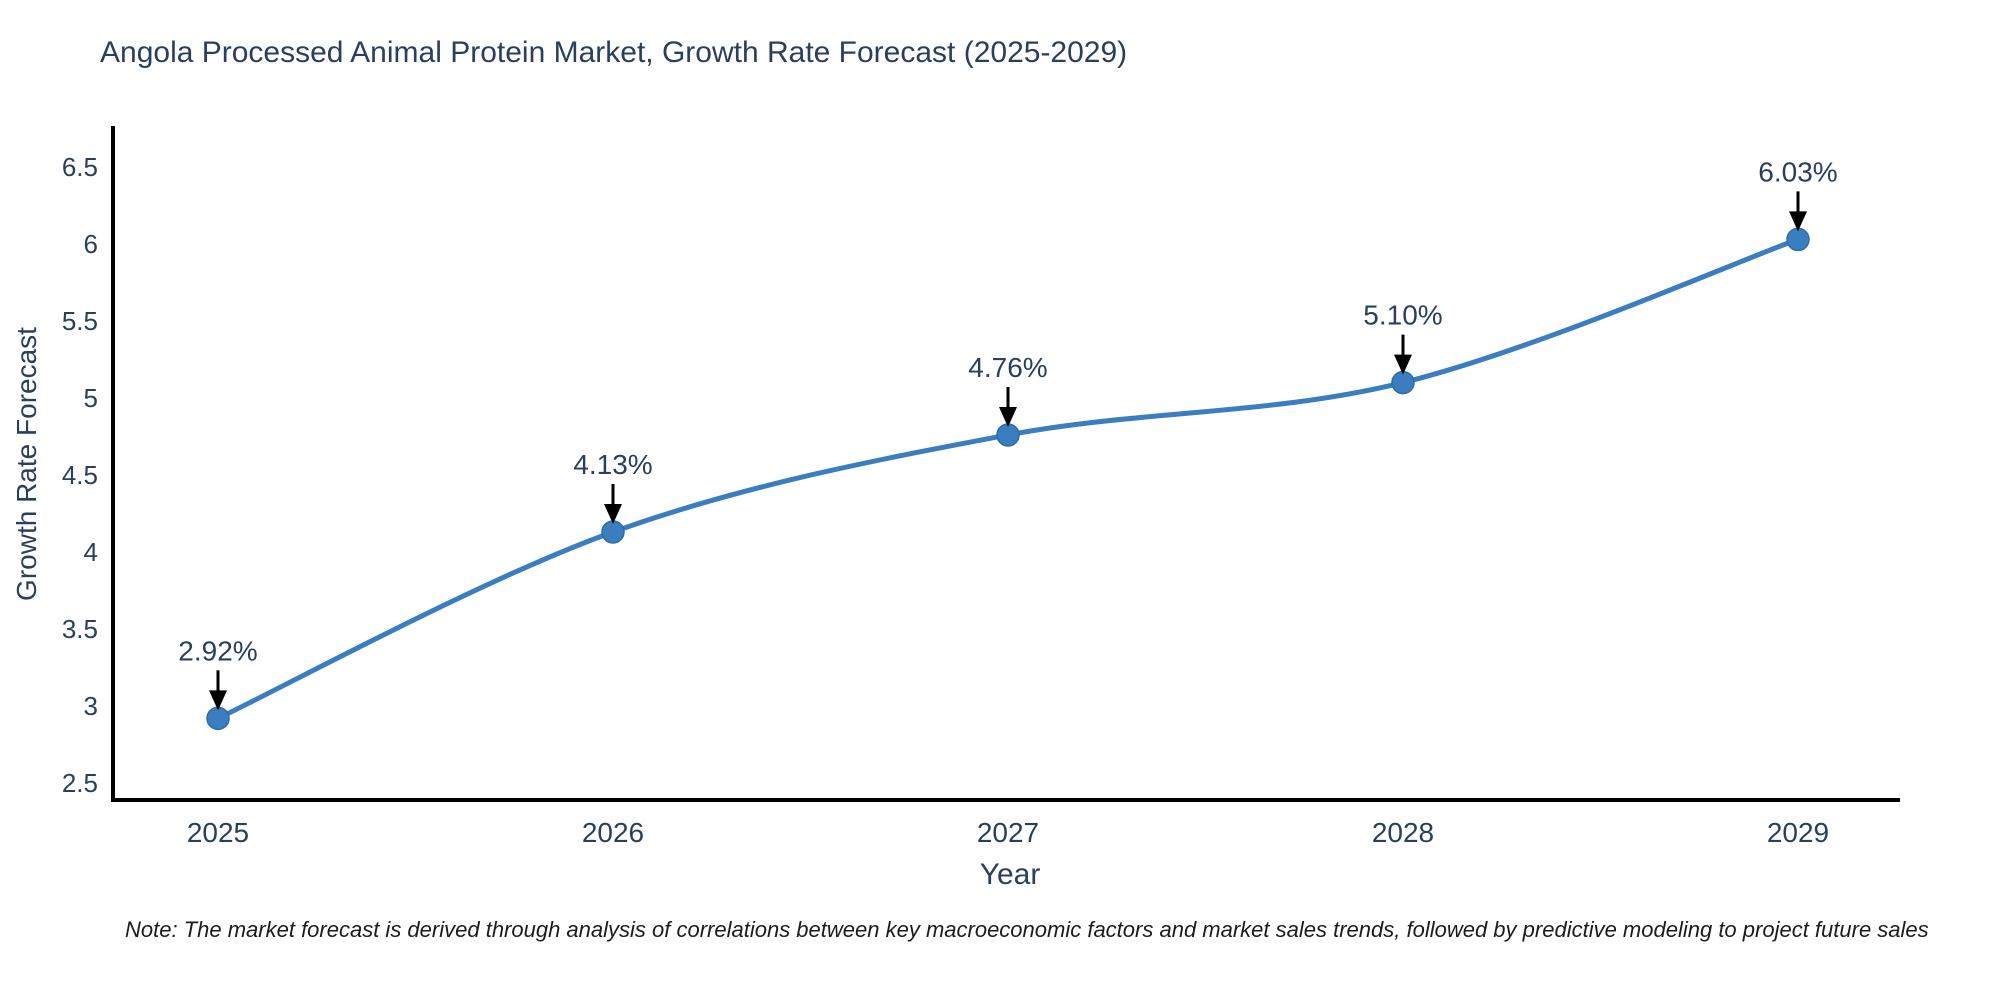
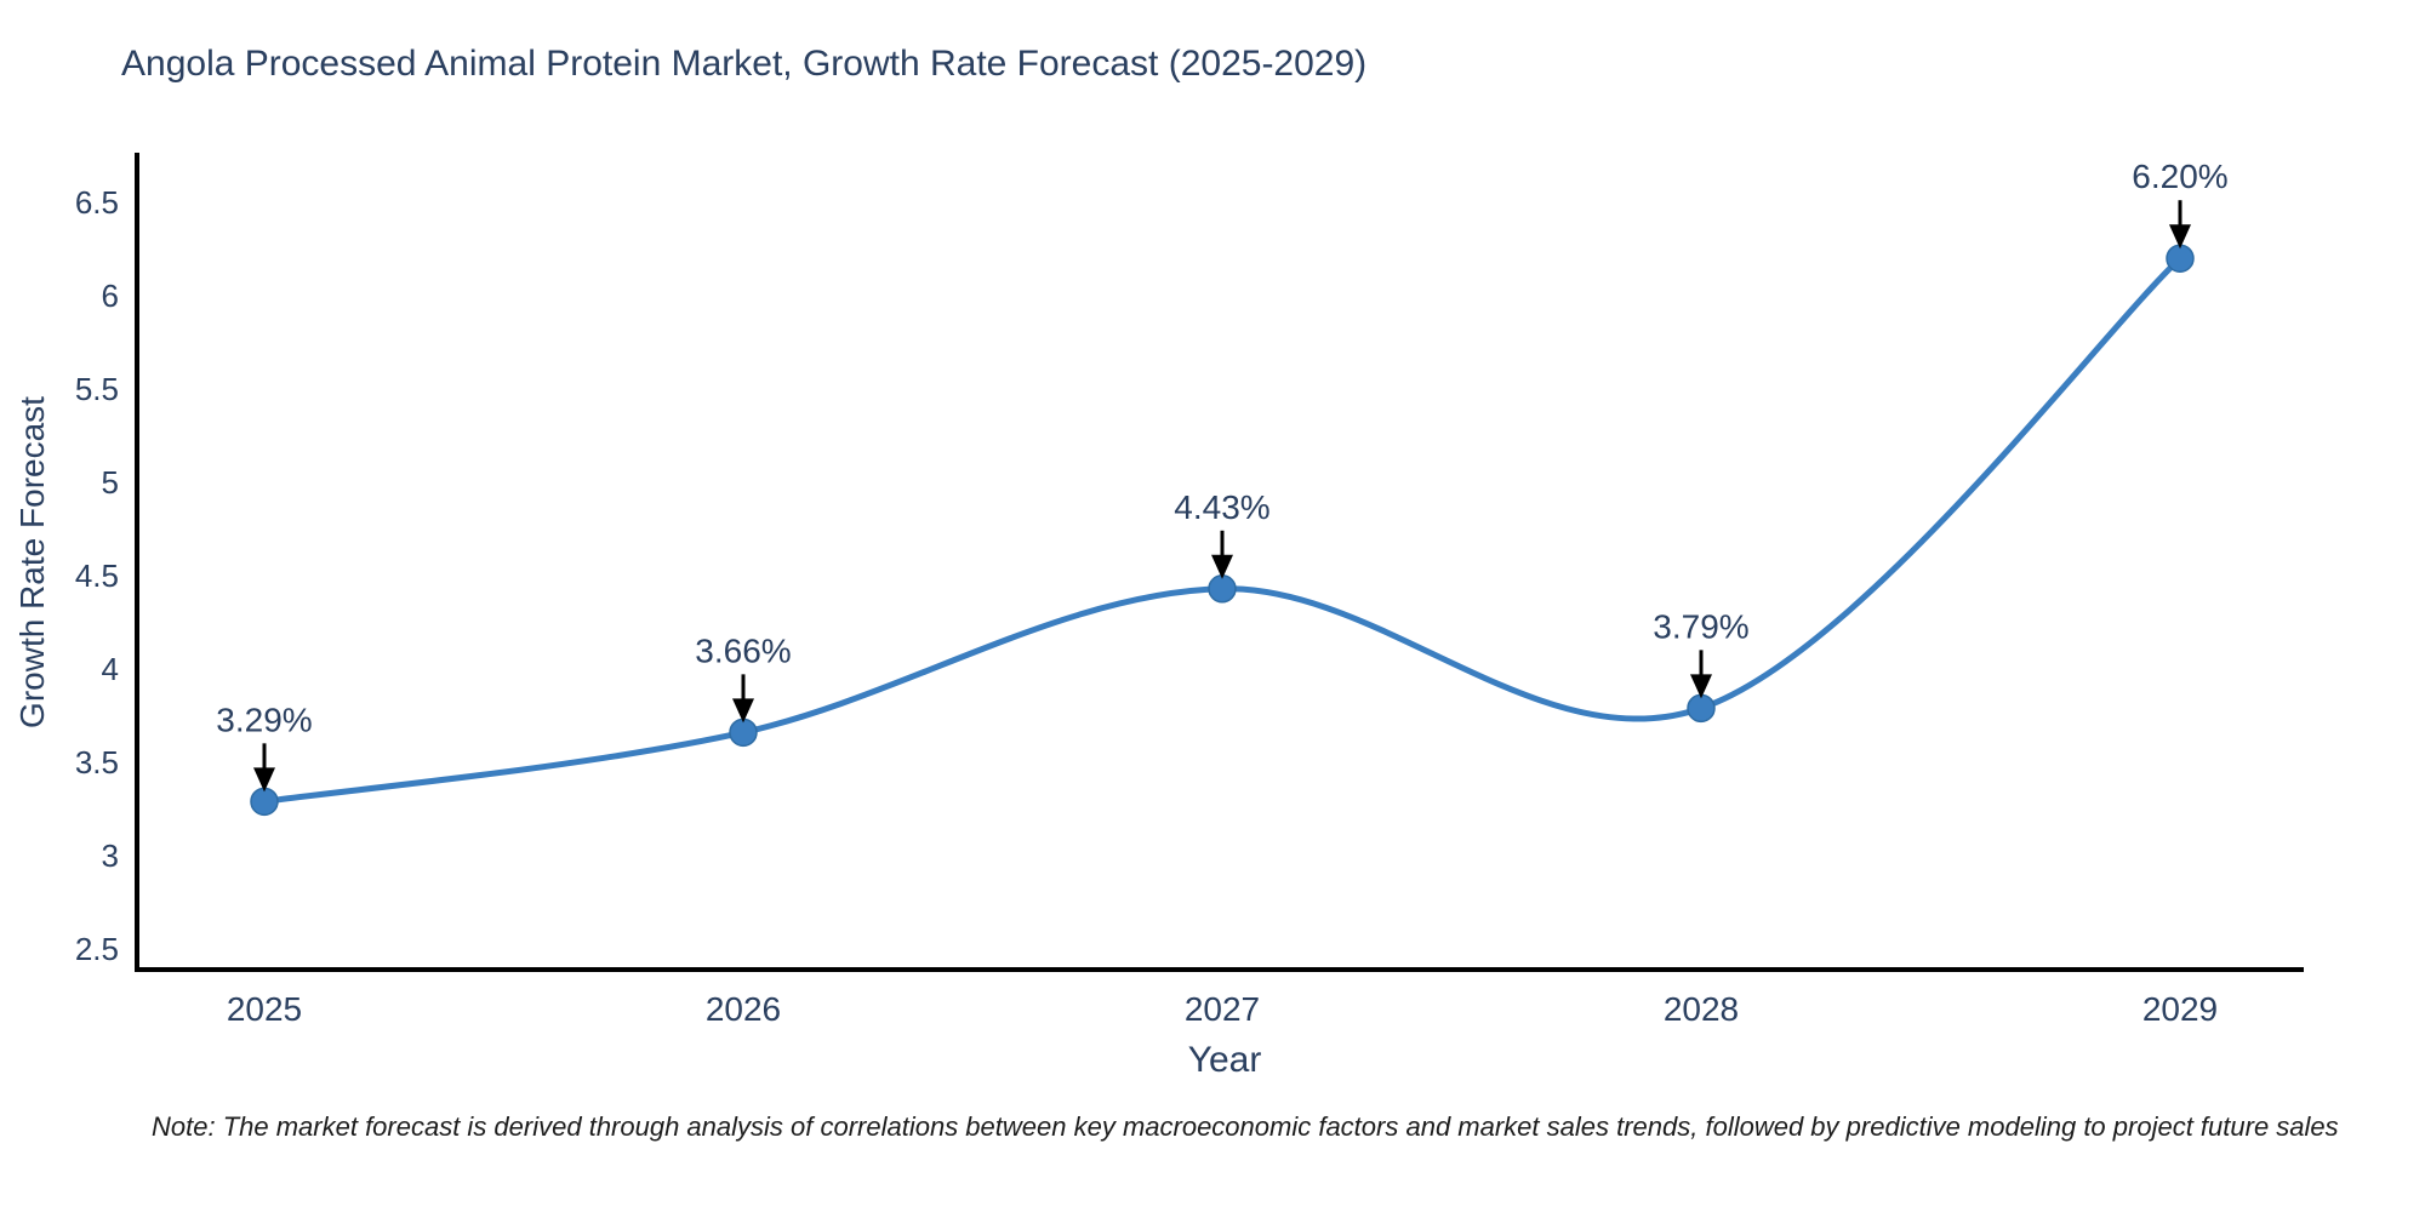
2025: 2.92% -> 3.29%
2026: 4.13% -> 3.66%
2027: 4.76% -> 4.43%
2028: 5.10% -> 3.79%
2029: 6.03% -> 6.20%
